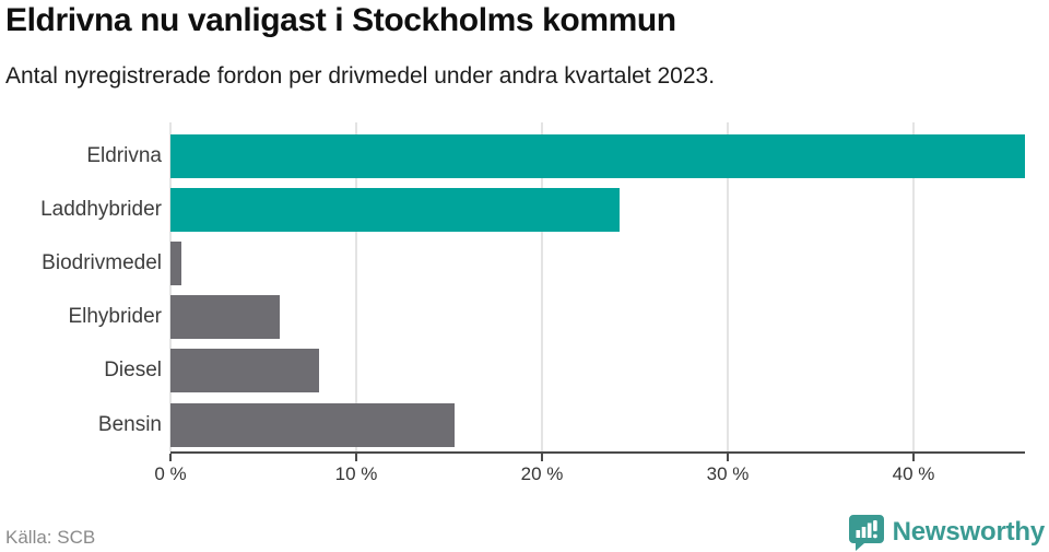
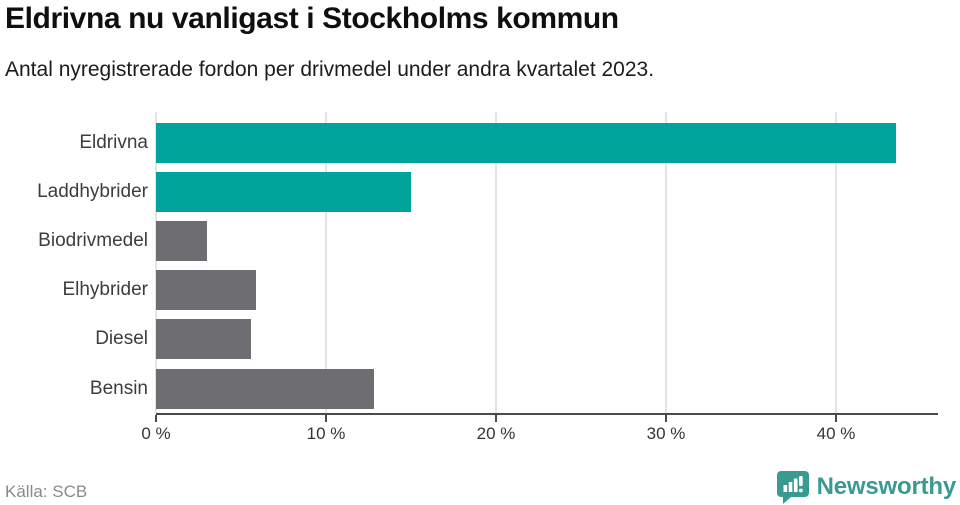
Eldrivna: 46.0% -> 43.5%
Laddhybrider: 24.2% -> 15.0%
Biodrivmedel: 0.6% -> 3.0%
Diesel: 8.0% -> 5.6%
Bensin: 15.3% -> 12.8%
